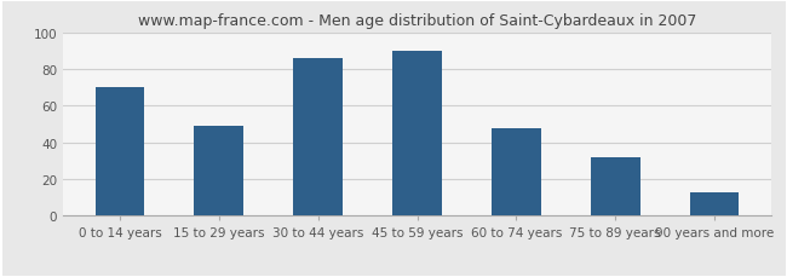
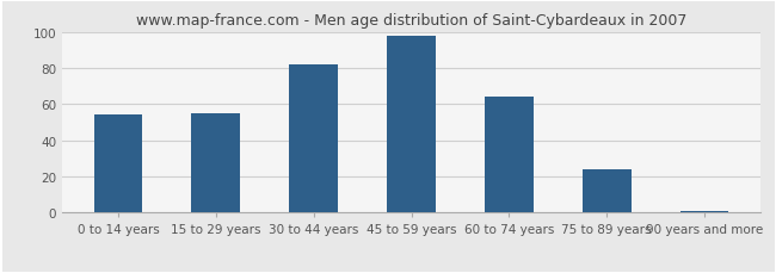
0 to 14 years: 70 -> 54
15 to 29 years: 49 -> 55
30 to 44 years: 86 -> 82
45 to 59 years: 90 -> 98
60 to 74 years: 48 -> 64
75 to 89 years: 32 -> 24
90 years and more: 13 -> 1
